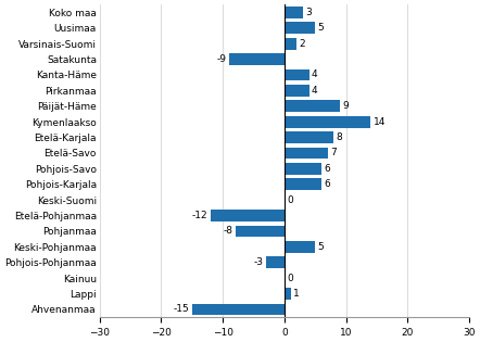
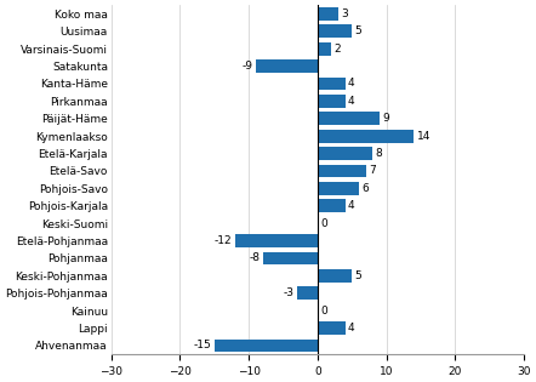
Pohjois-Karjala: 6 -> 4
Lappi: 1 -> 4
